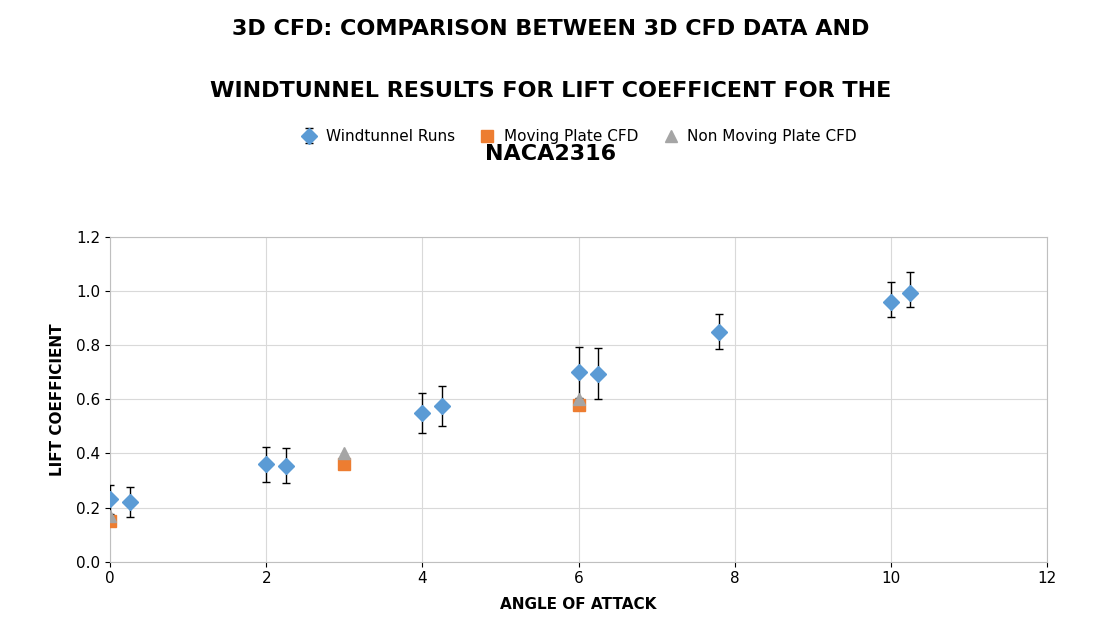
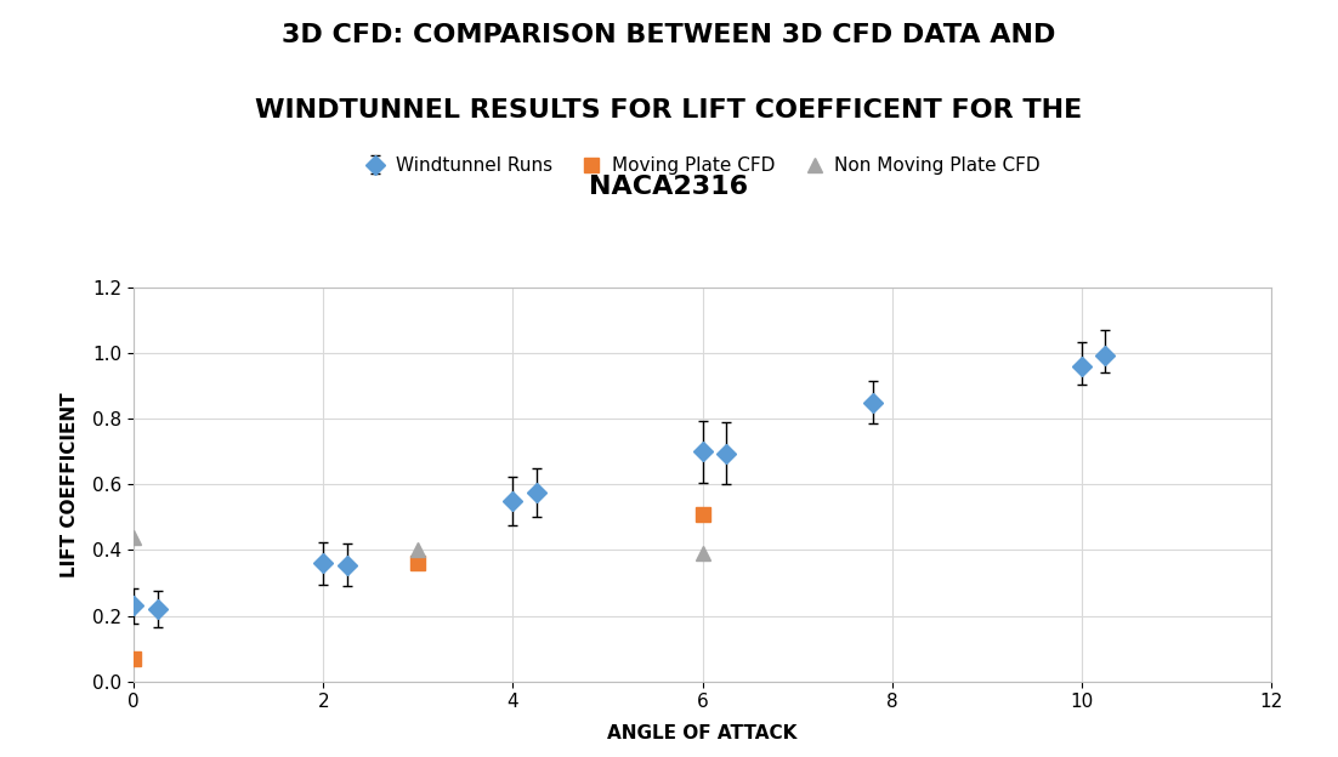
Moving Plate CFD/0: 0.15 -> 0.07
Non Moving Plate CFD/0: 0.17 -> 0.44
Moving Plate CFD/6: 0.58 -> 0.51
Non Moving Plate CFD/6: 0.60 -> 0.39
